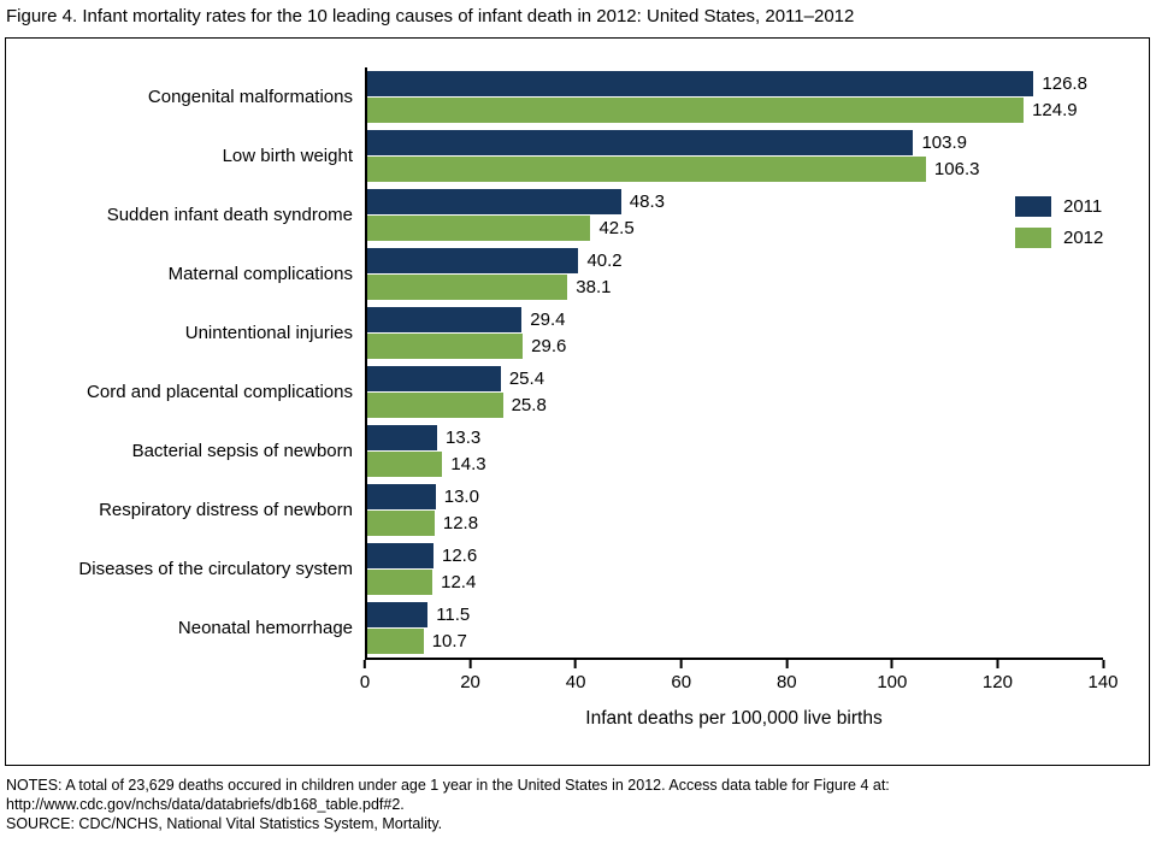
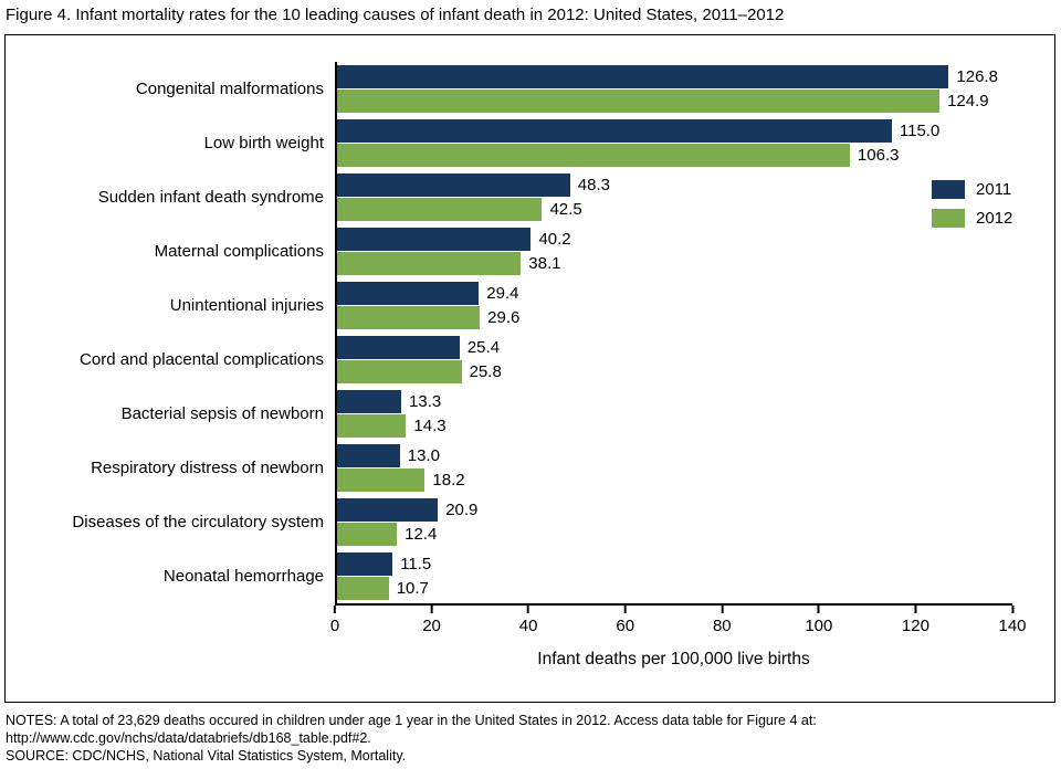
2011/Low birth weight: 103.9 -> 115.0
2012/Respiratory distress of newborn: 12.8 -> 18.2
2011/Diseases of the circulatory system: 12.6 -> 20.9
